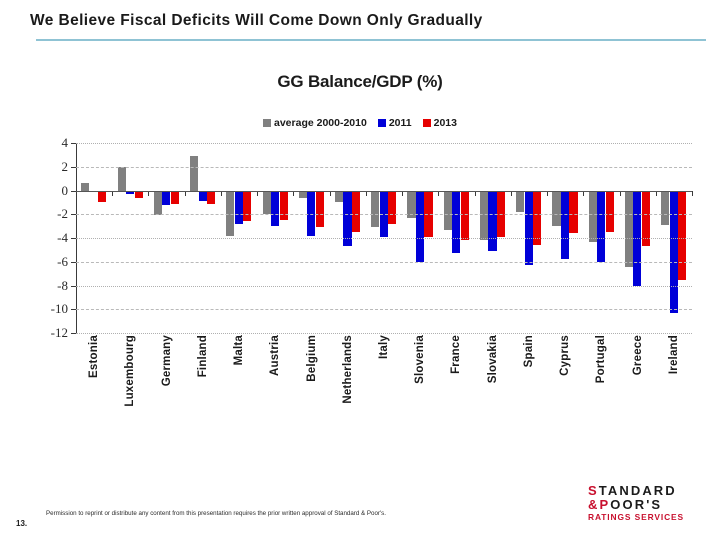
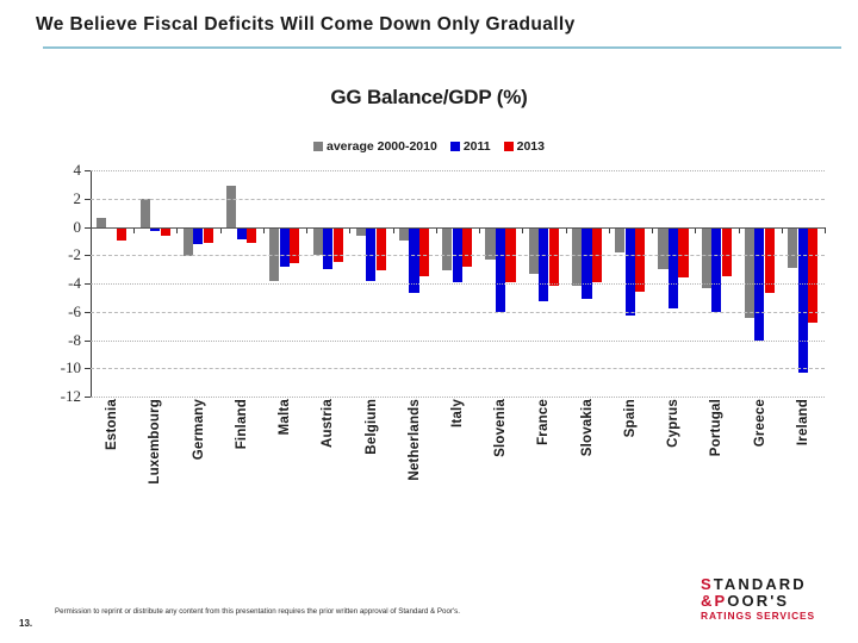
2013/Ireland: -7.5 -> -6.8
